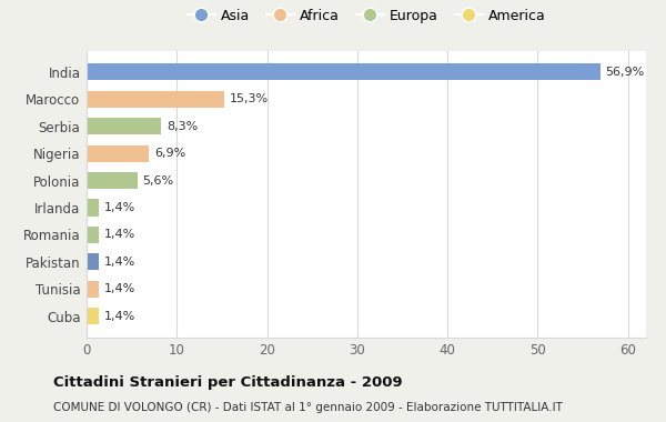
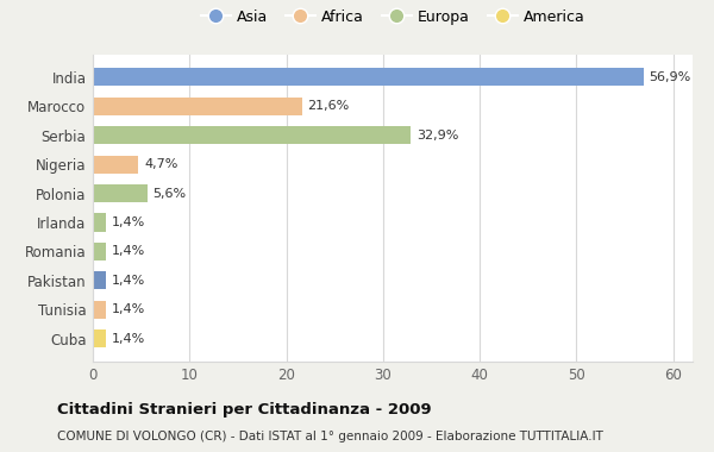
Marocco: 15,3% -> 21,6%
Serbia: 8,3% -> 32,9%
Nigeria: 6,9% -> 4,7%
